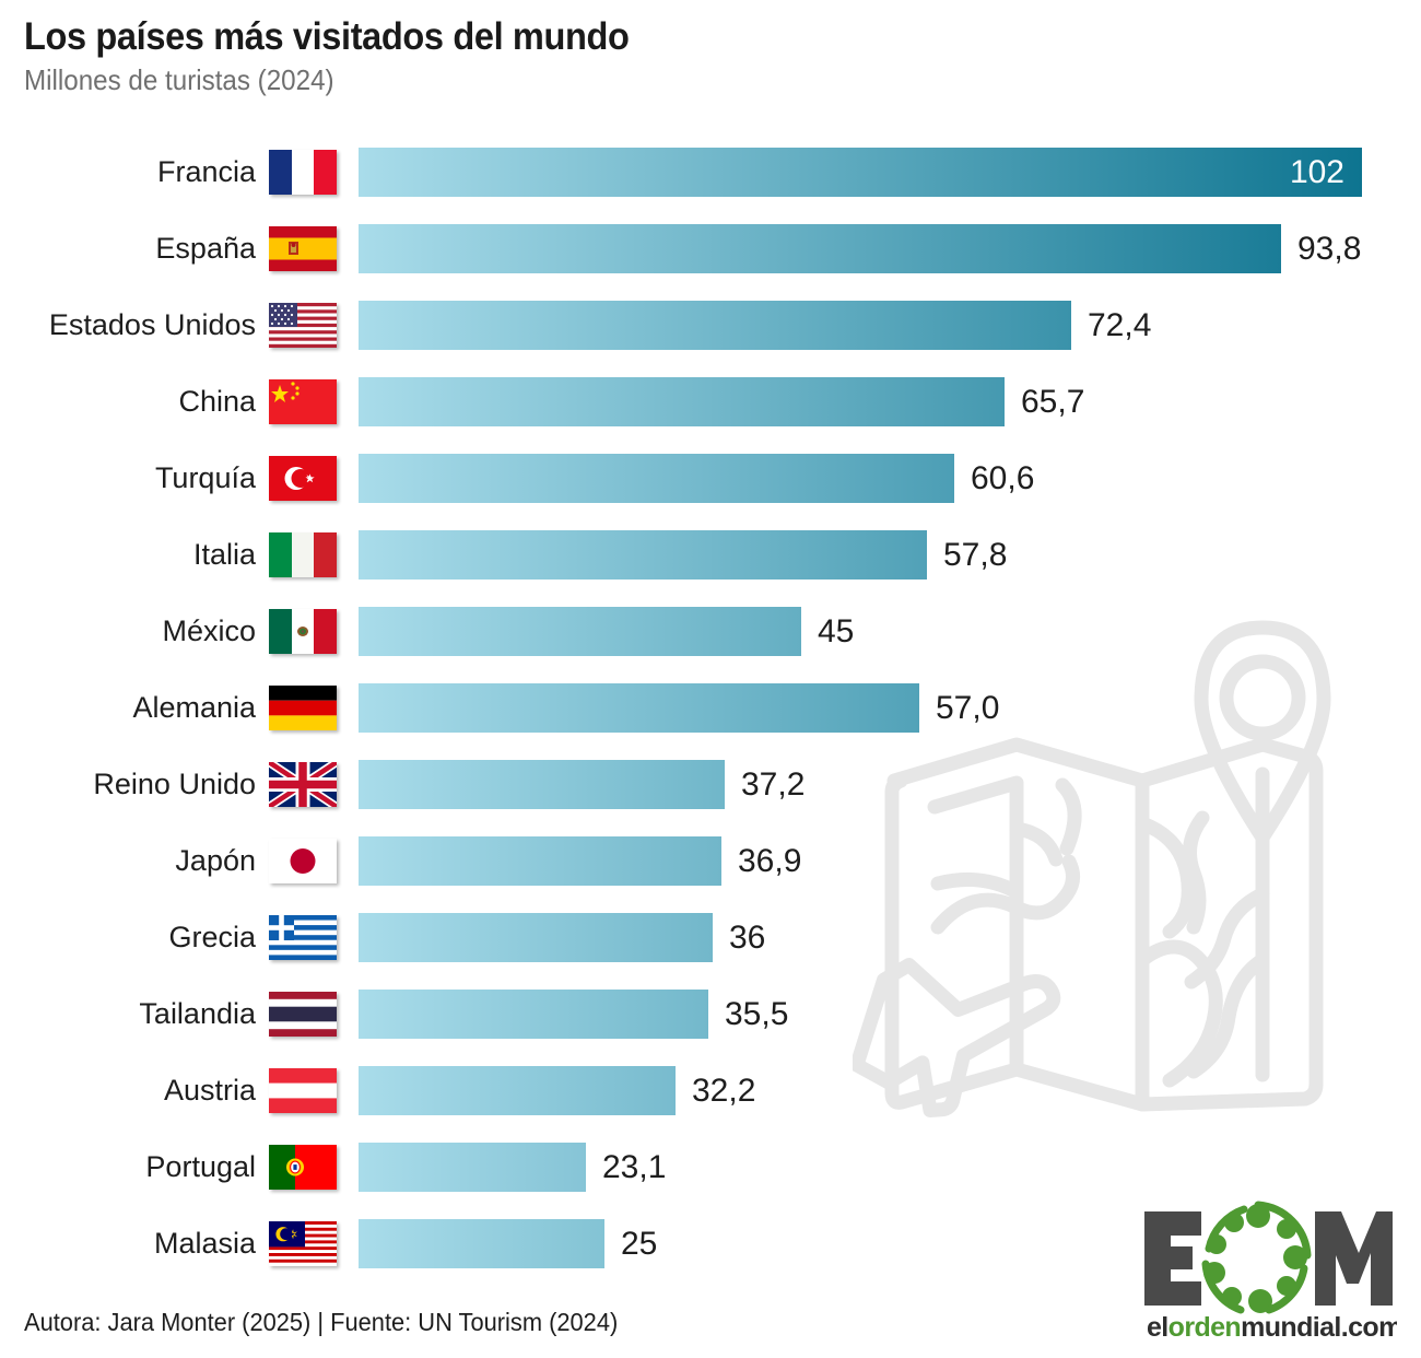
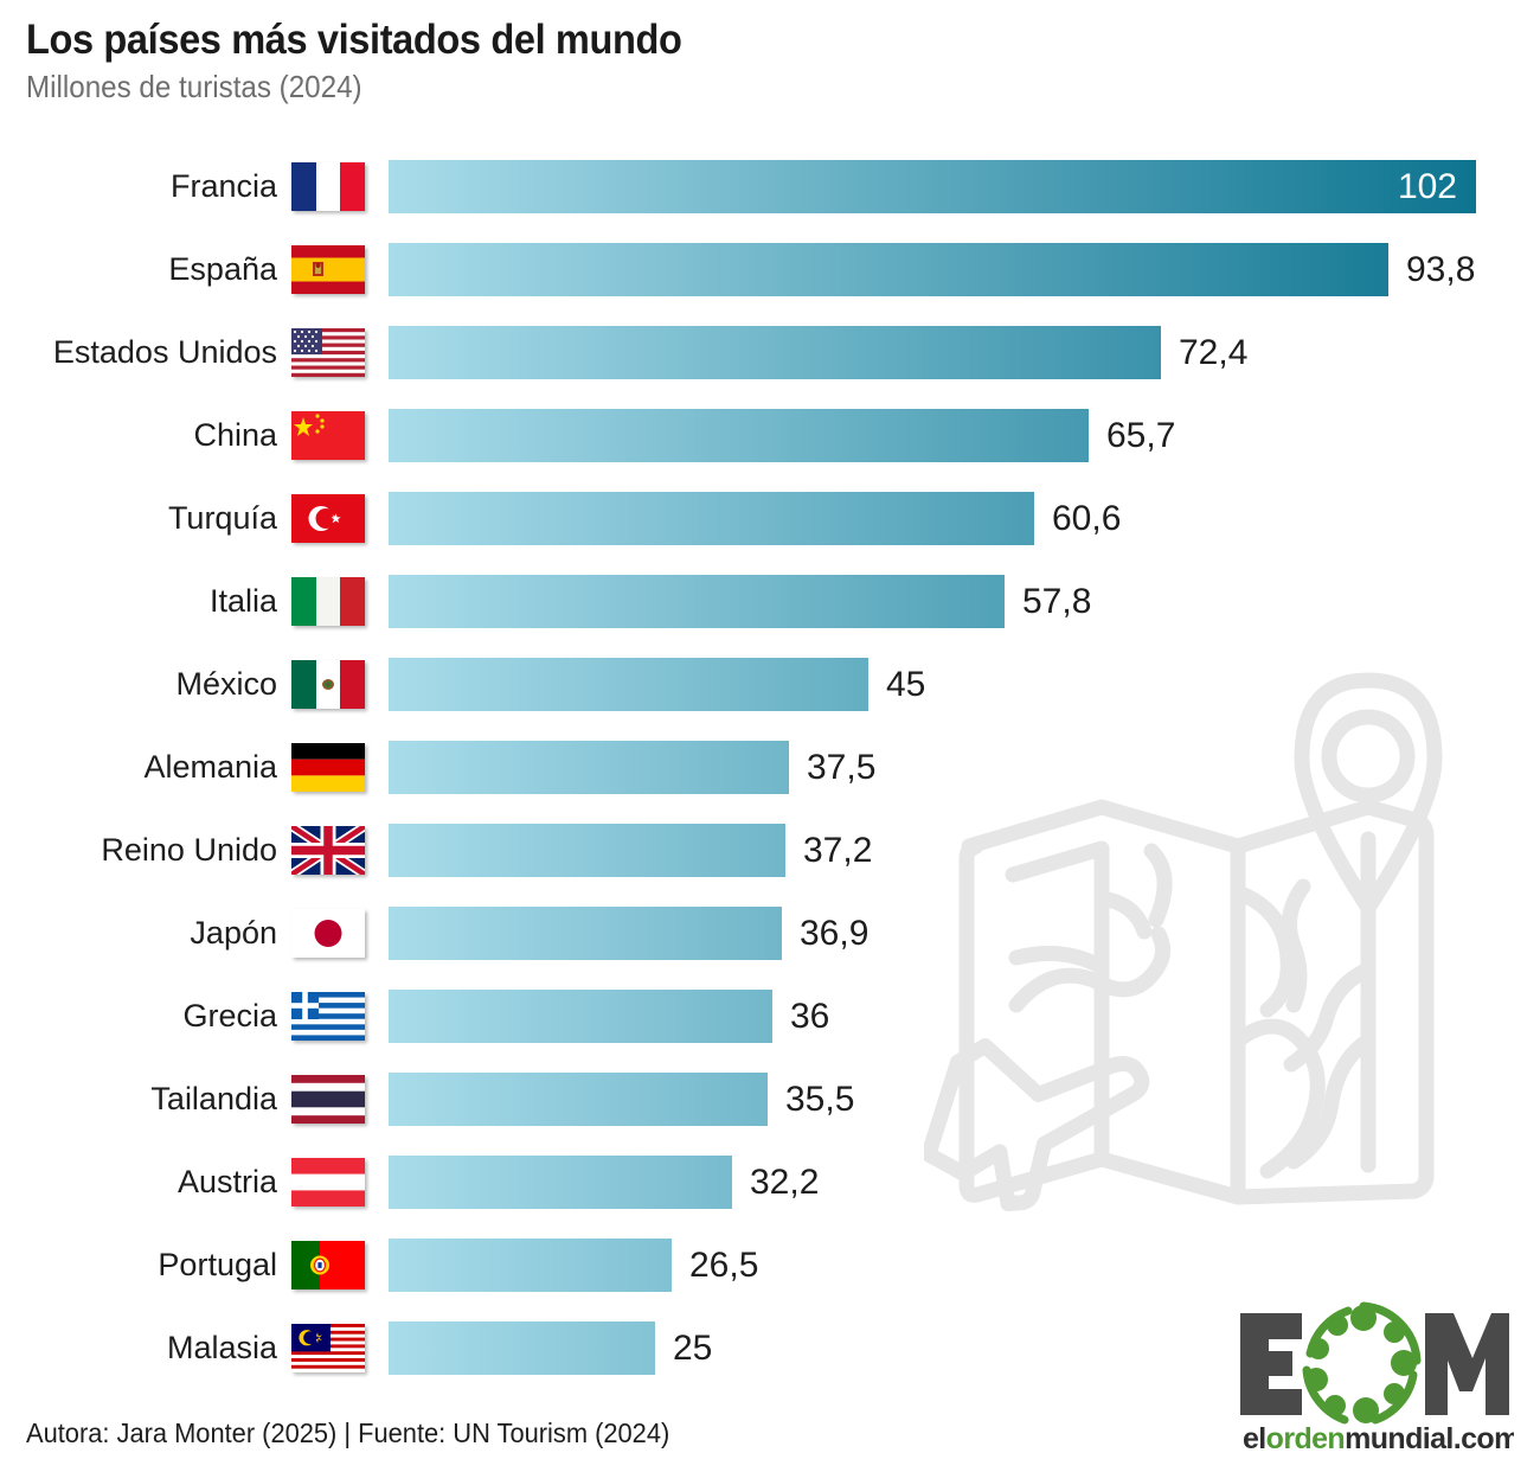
Alemania: 57,0 -> 37,5
Portugal: 23,1 -> 26,5
